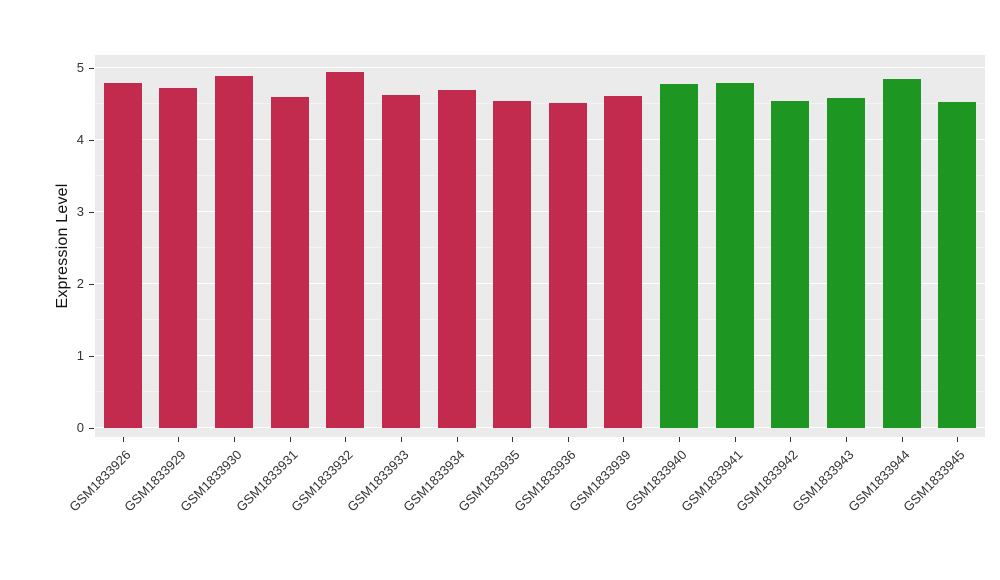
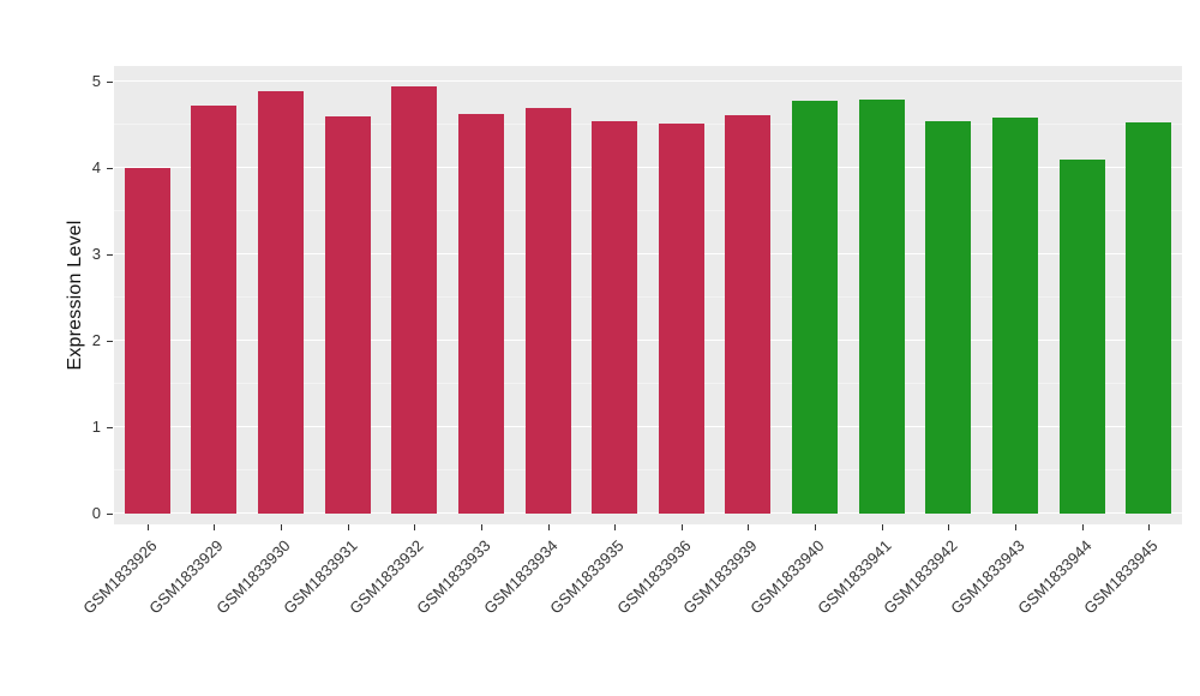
GSM1833926: 4.8 -> 4.0
GSM1833944: 4.8 -> 4.1
